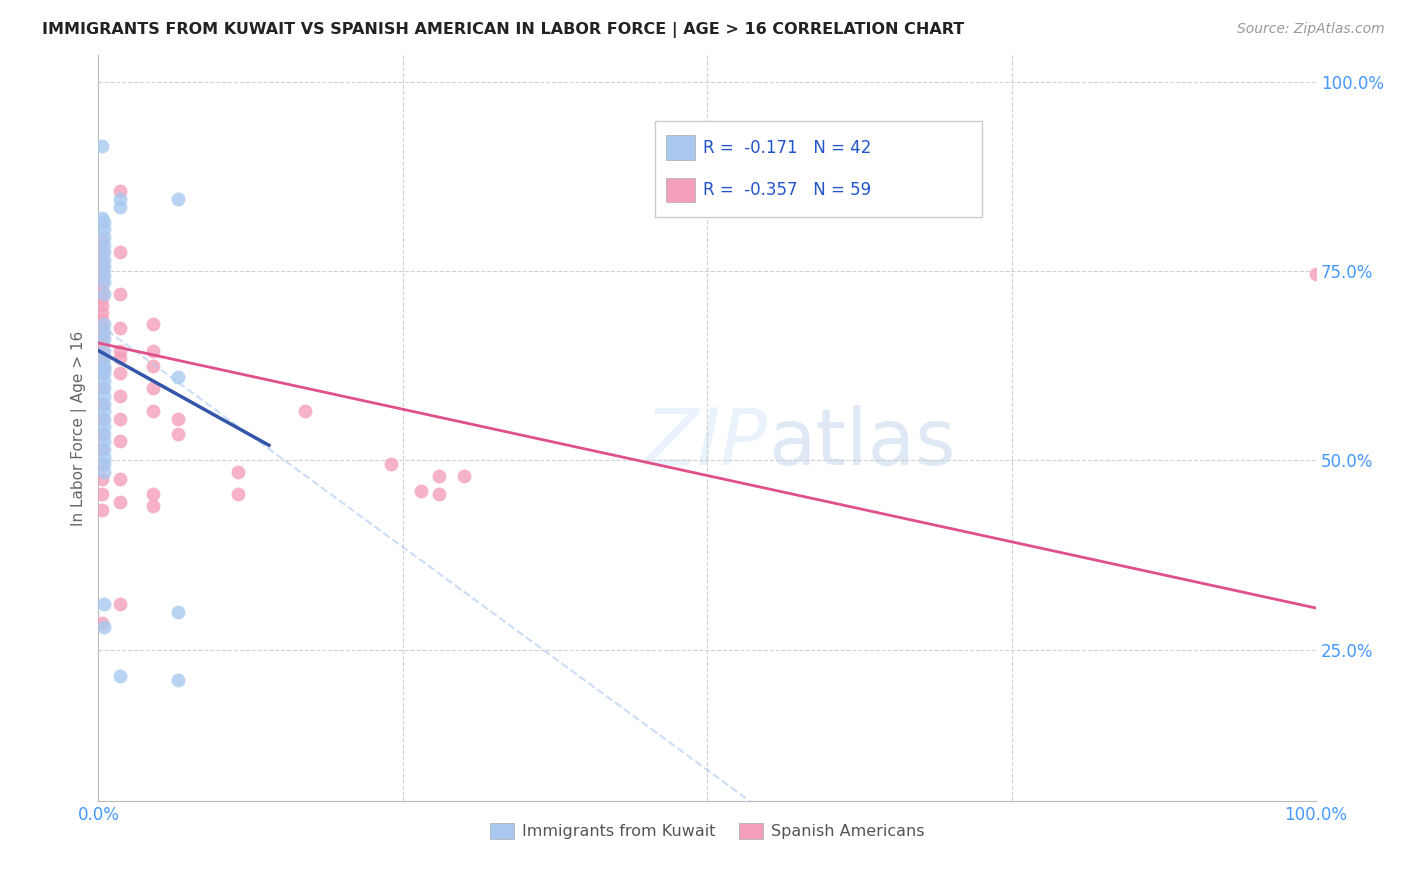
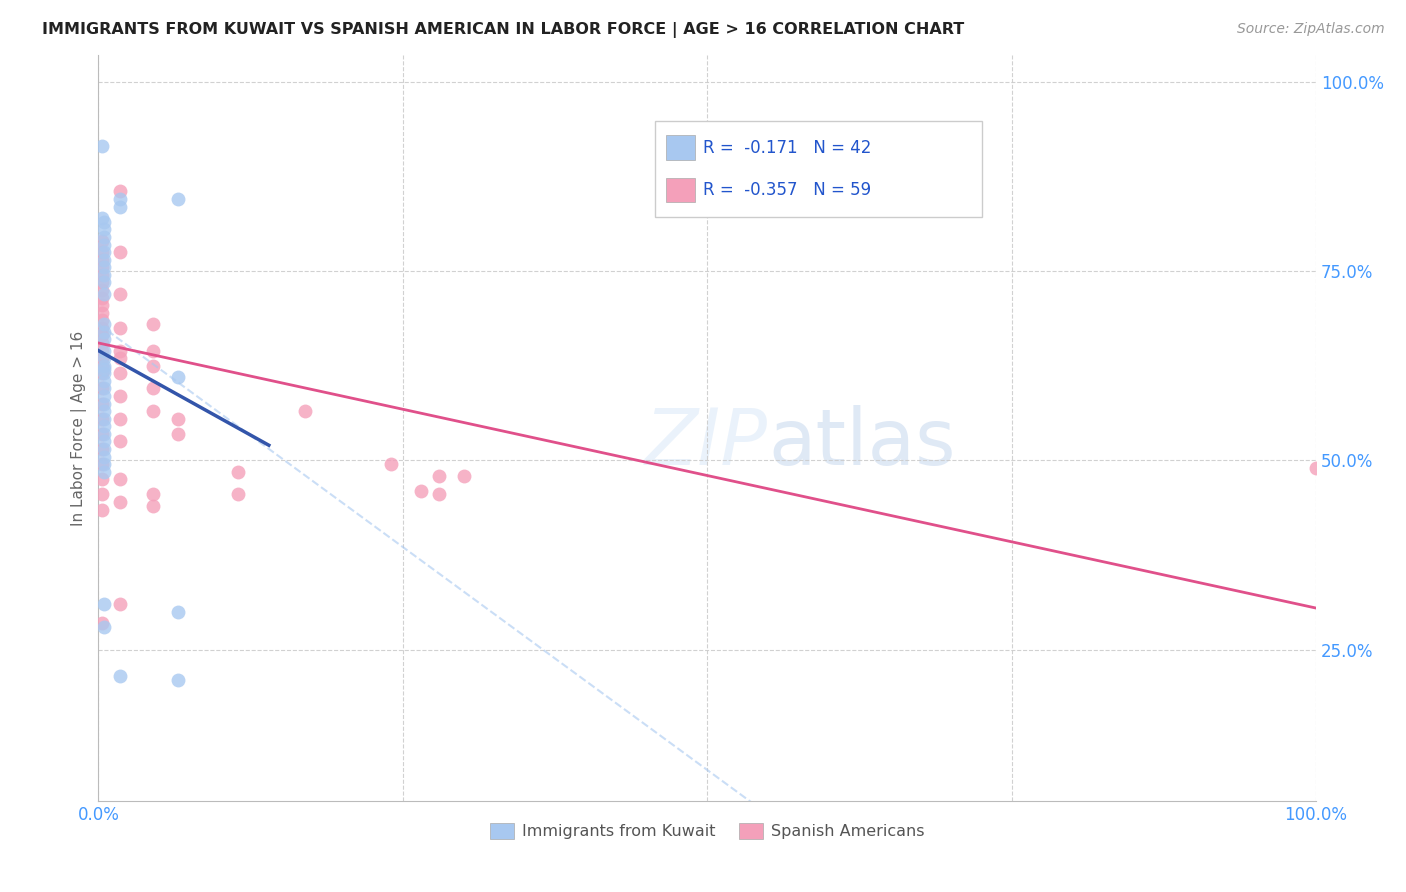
Spanish Americans/100.0%: 74.6% -> 49.0%
